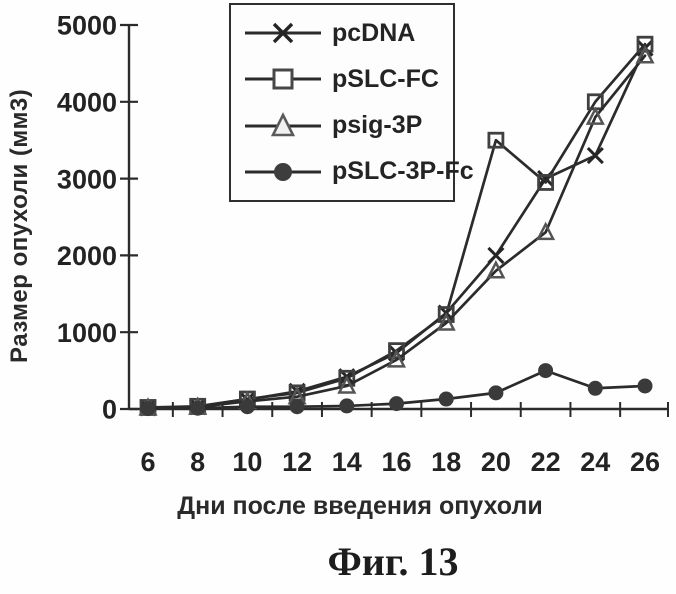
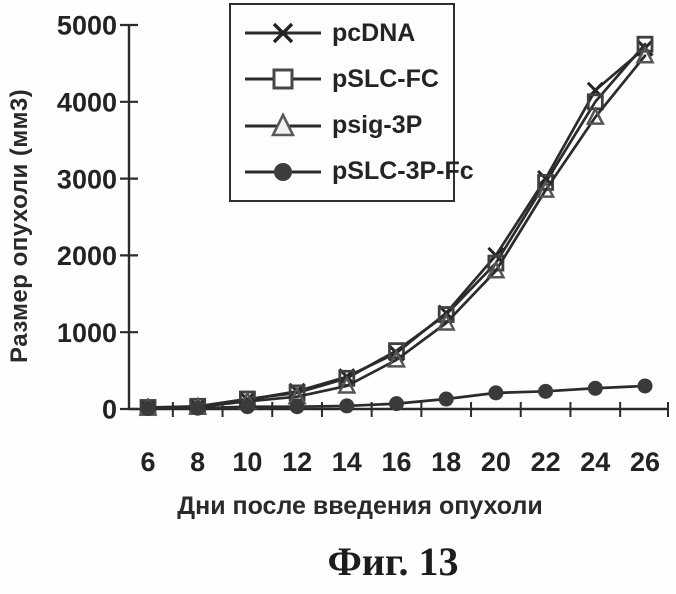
pSLC-FC/20: 3500 -> 1900
psig-3P/22: 2300 -> 2800
pSLC-3P-Fc/22: 500 -> 200
pcDNA/24: 3300 -> 4200
